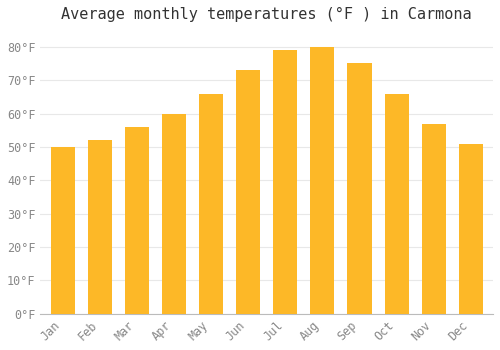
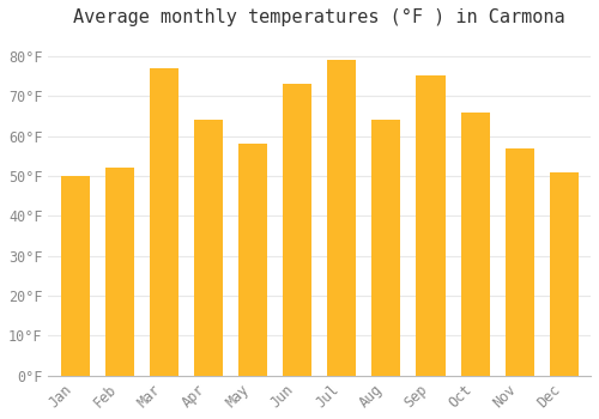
Mar: 56°F -> 77°F
Apr: 60°F -> 64°F
May: 66°F -> 58°F
Aug: 80°F -> 64°F
